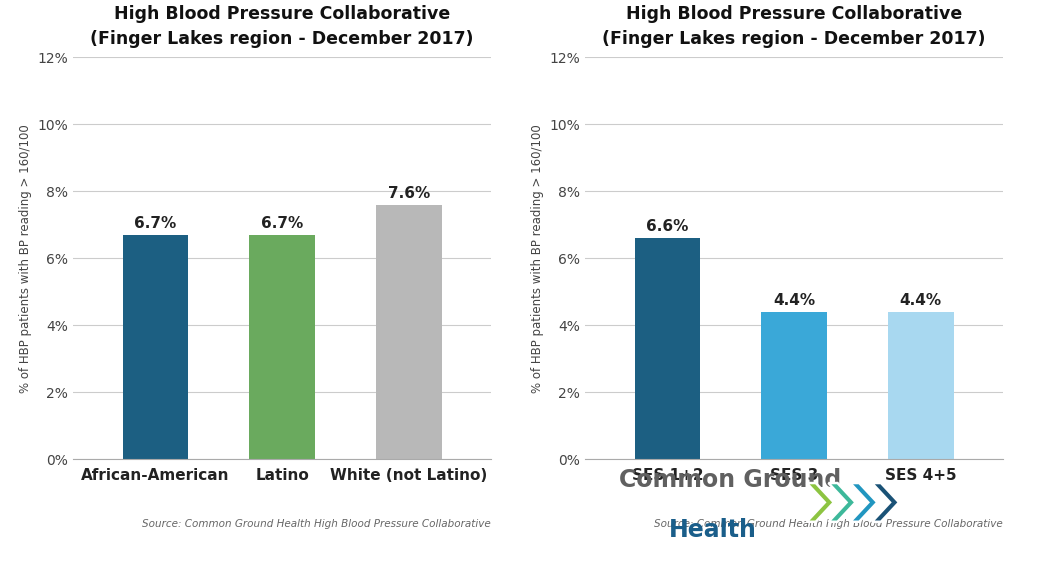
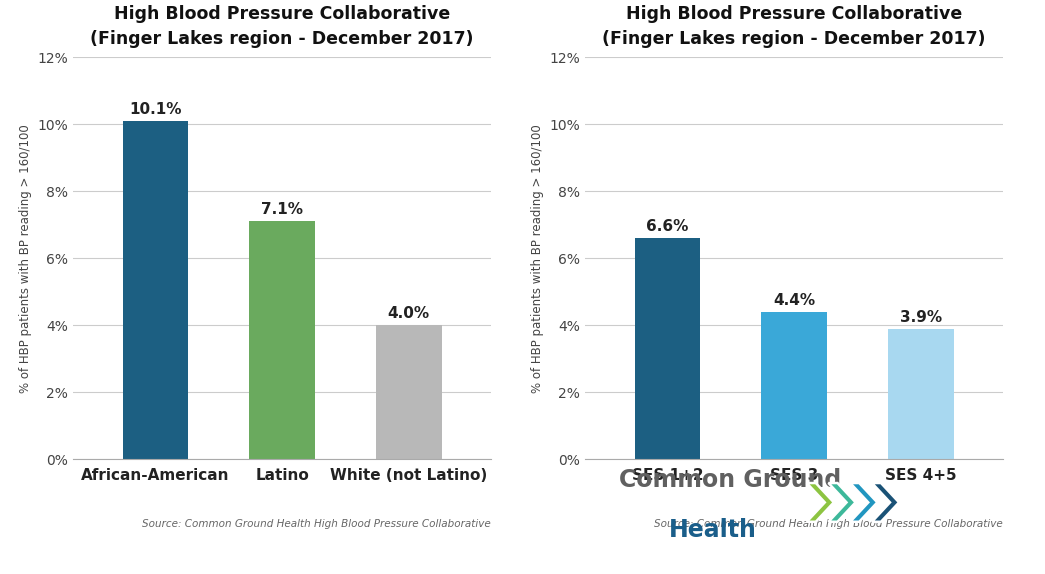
African-American: 6.7% -> 10.1%
Latino: 6.7% -> 7.1%
White (not Latino): 7.6% -> 4.0%
SES 4+5: 4.4% -> 3.9%
